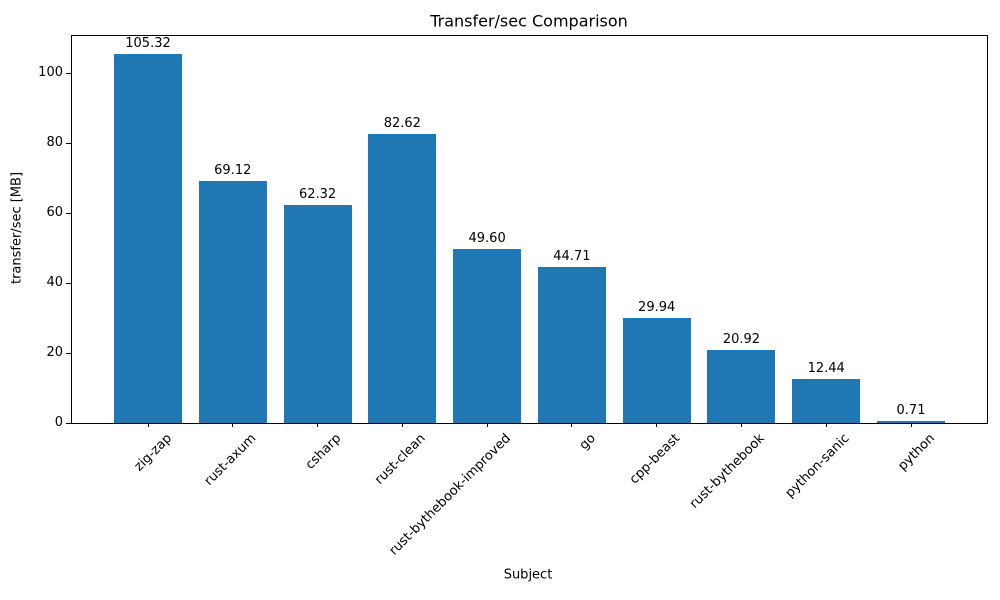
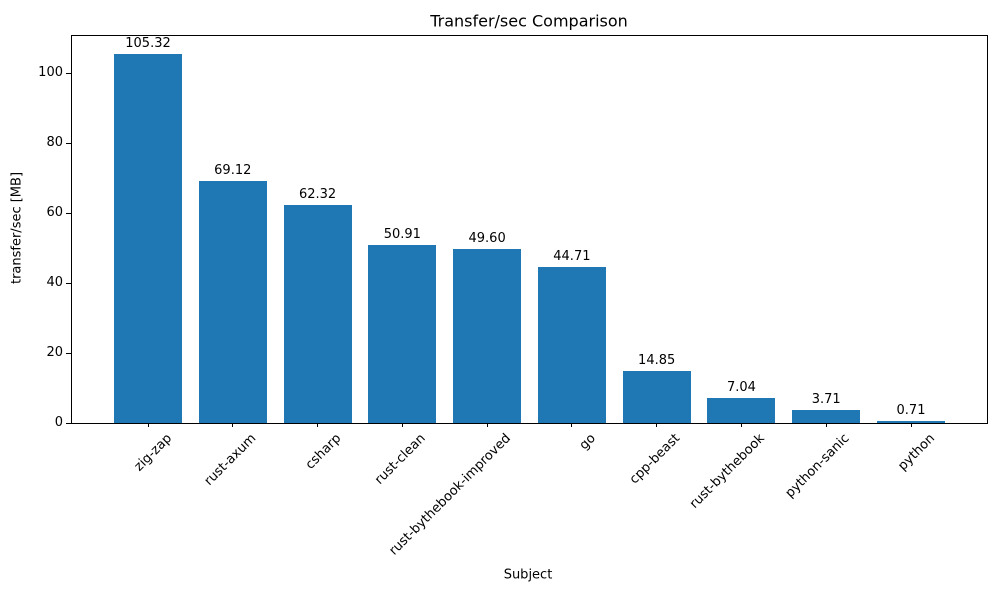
rust-clean: 82.62 -> 50.91
cpp-beast: 29.94 -> 14.85
rust-bythebook: 20.92 -> 7.04
python-sanic: 12.44 -> 3.71
